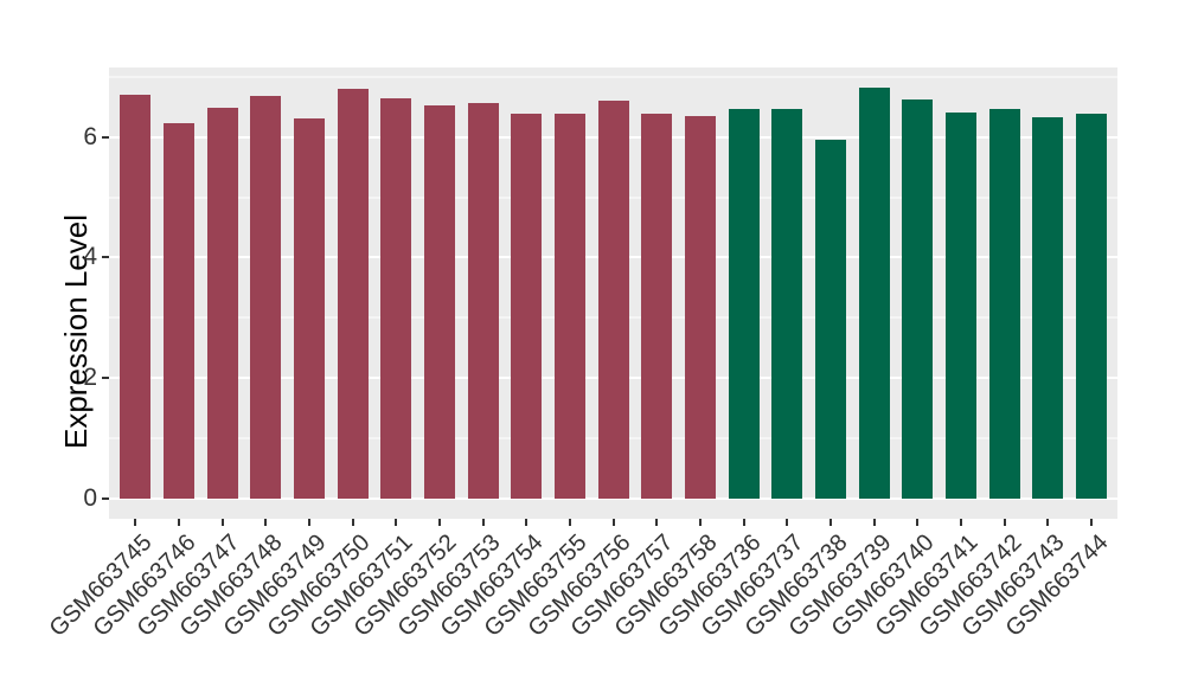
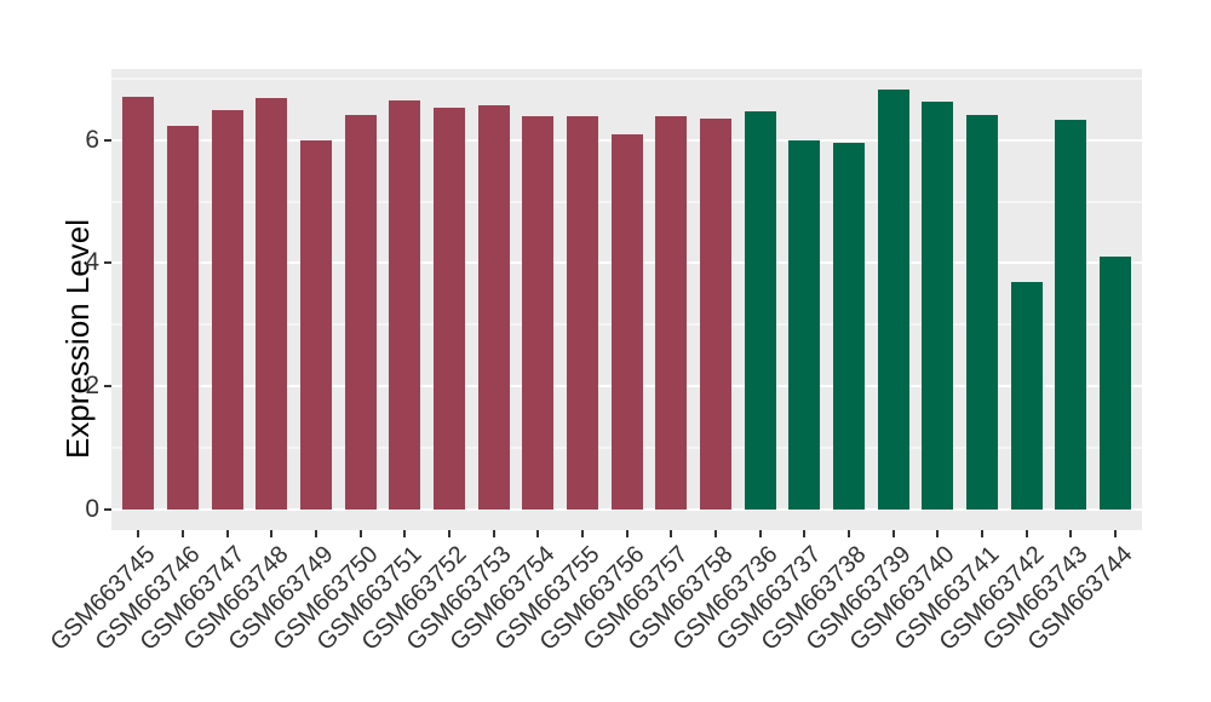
GSM663749: 6.3 -> 6.0
GSM663750: 6.8 -> 6.4
GSM663756: 6.6 -> 6.1
GSM663737: 6.5 -> 6.0
GSM663742: 6.5 -> 3.7
GSM663744: 6.4 -> 4.1
